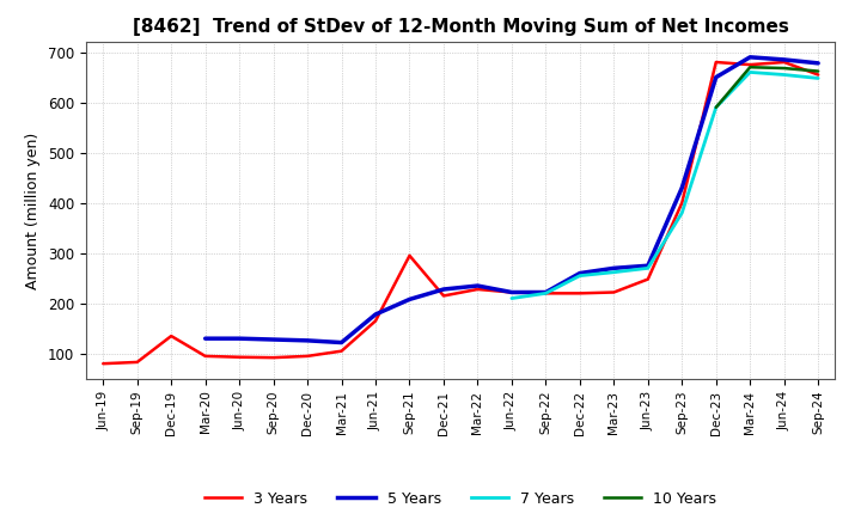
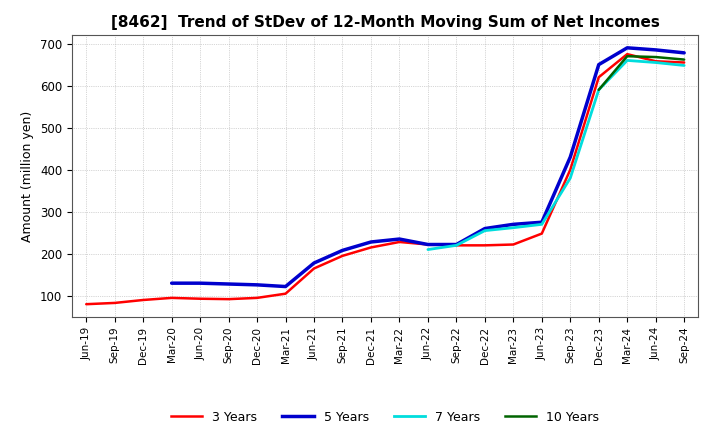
3 Years/Dec-19: 135 -> 90
3 Years/Sep-21: 295 -> 195
3 Years/Dec-23: 680 -> 620
3 Years/Jun-24: 680 -> 658
